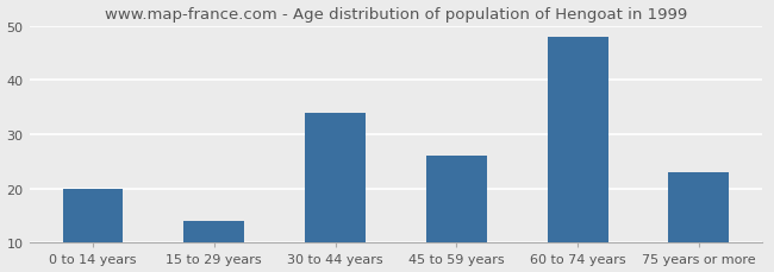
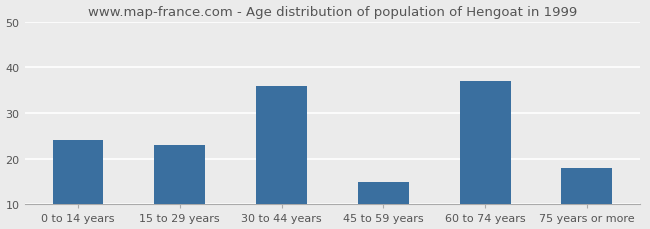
0 to 14 years: 20 -> 24
15 to 29 years: 14 -> 23
30 to 44 years: 34 -> 36
45 to 59 years: 26 -> 15
60 to 74 years: 48 -> 37
75 years or more: 23 -> 18
